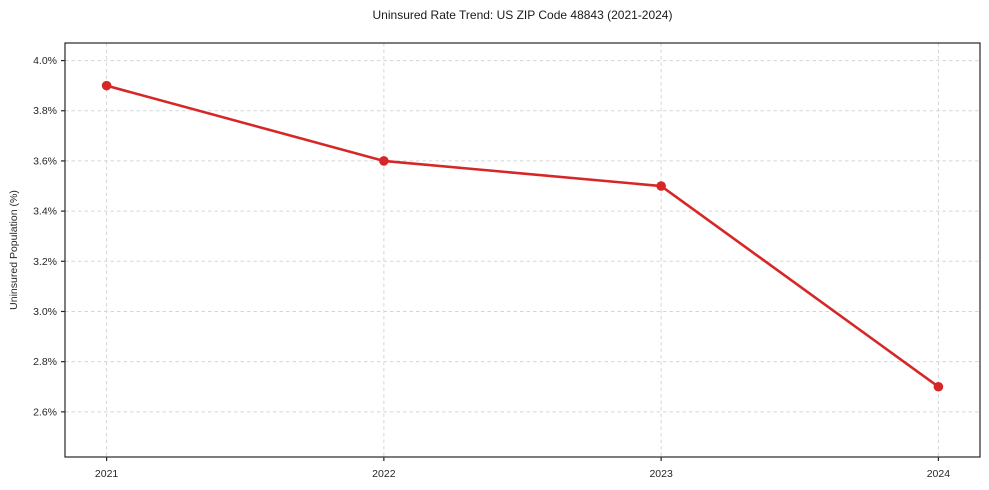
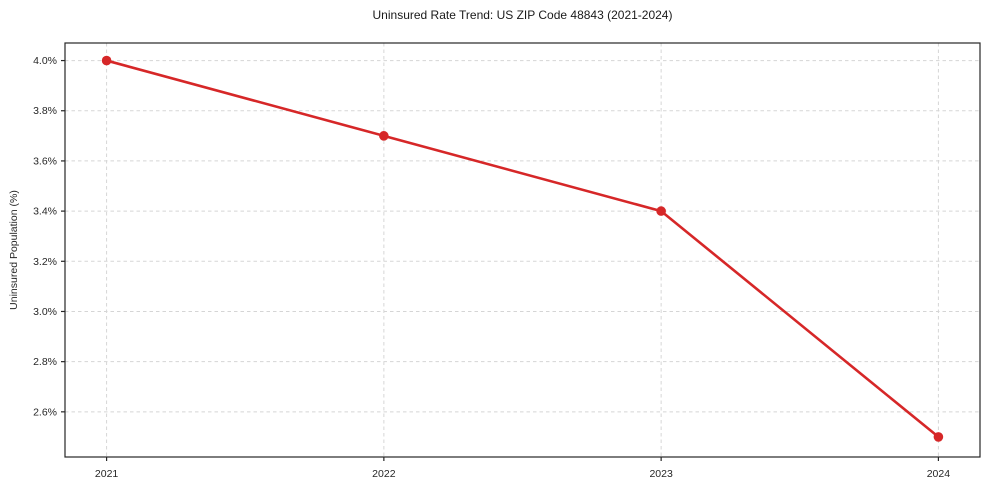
2021: 3.9% -> 4.0%
2022: 3.6% -> 3.7%
2023: 3.5% -> 3.4%
2024: 2.7% -> 2.5%
